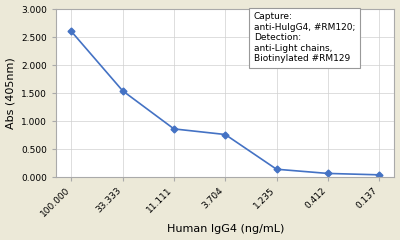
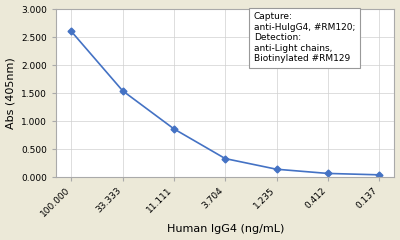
3.704: 0.76 -> 0.33
